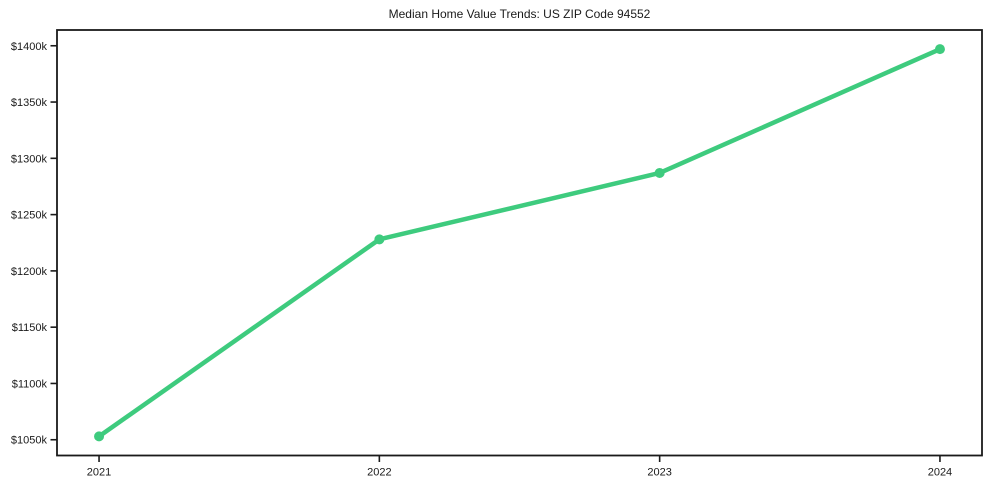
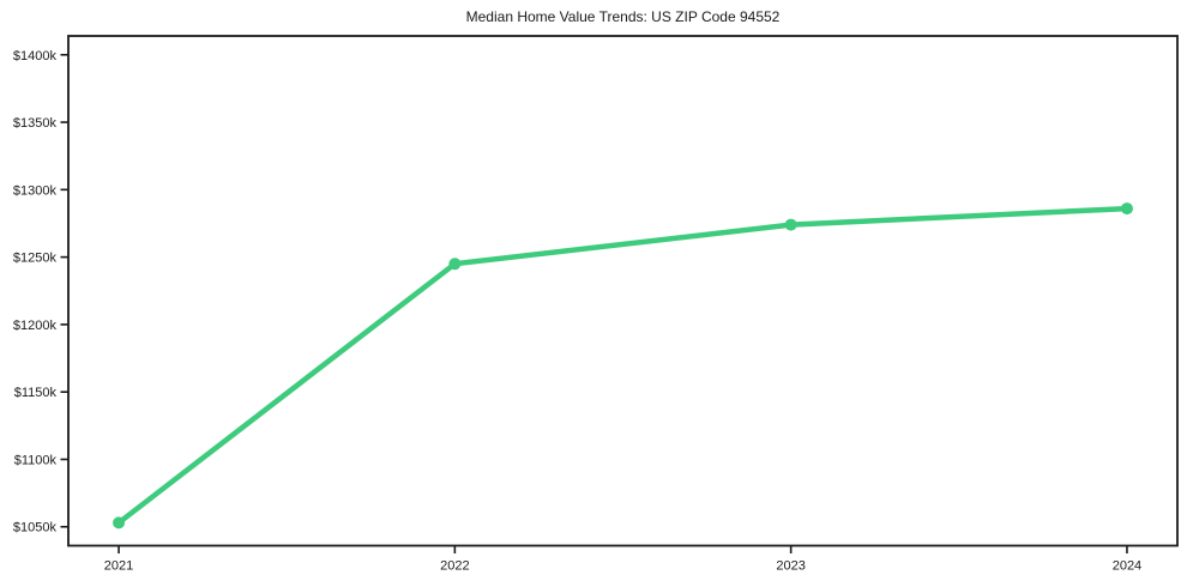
2022: $1228k -> $1245k
2023: $1287k -> $1274k
2024: $1397k -> $1286k
